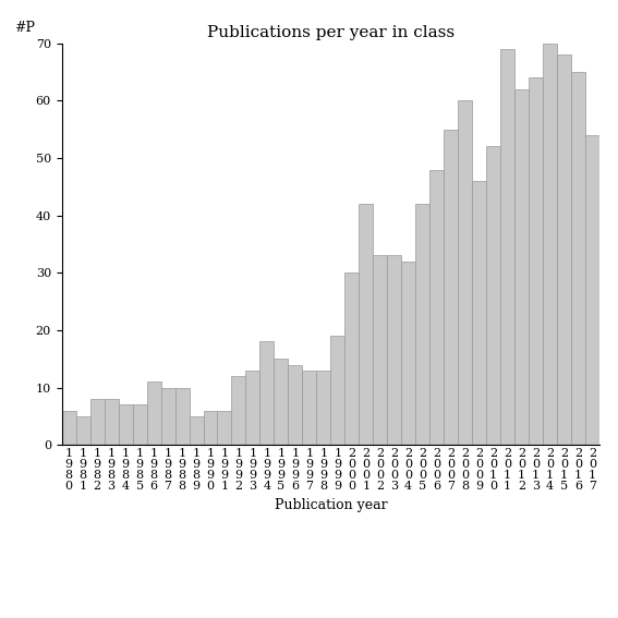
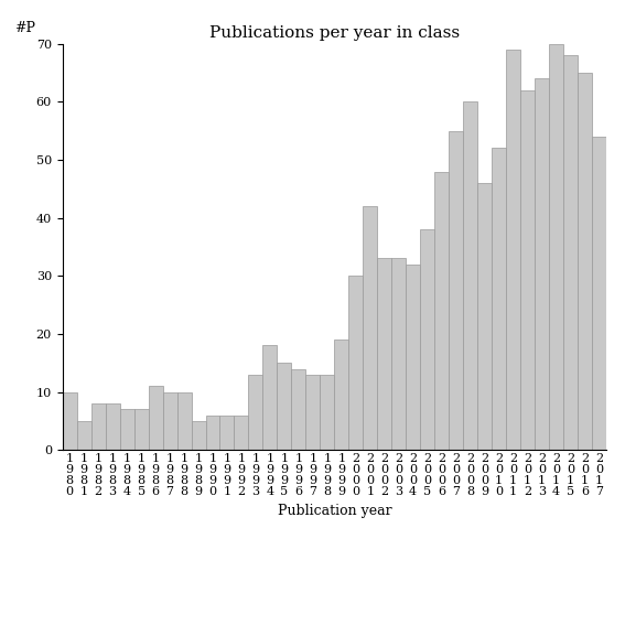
1 9 8 0: 6 -> 10
1 9 9 2: 12 -> 6
2 0 0 5: 42 -> 38
